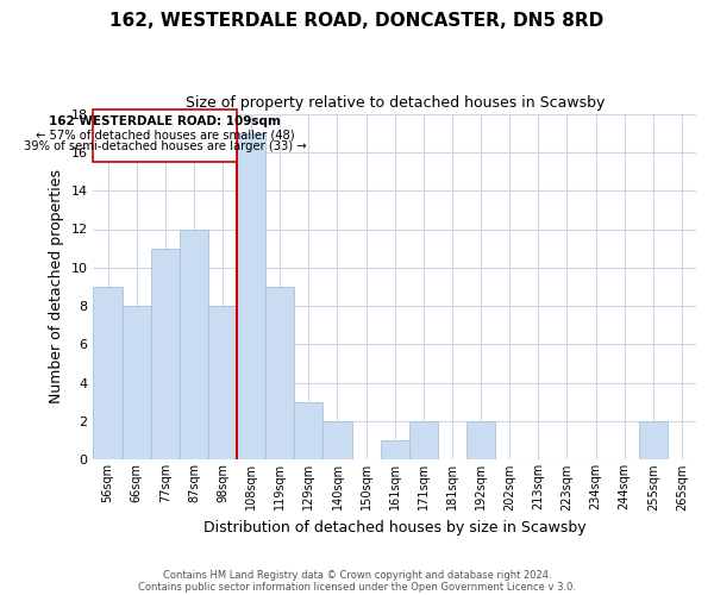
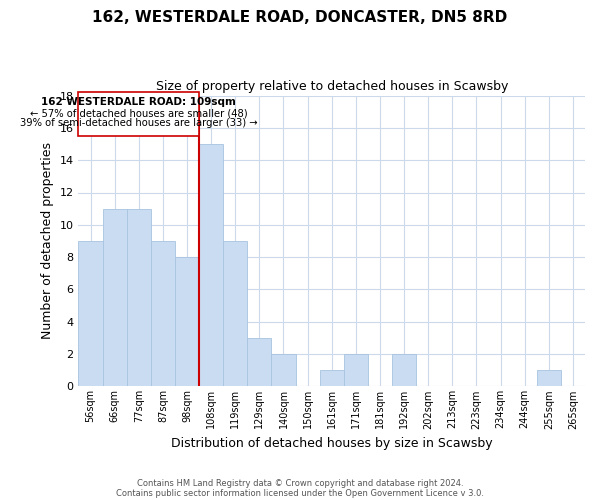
66sqm: 8 -> 11
87sqm: 12 -> 9
108sqm: 17 -> 15
255sqm: 2 -> 1
